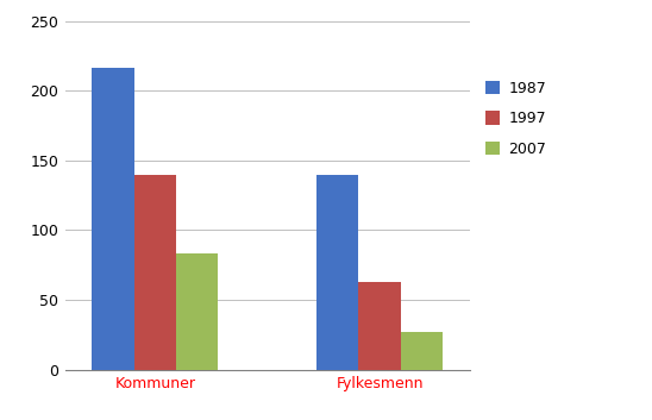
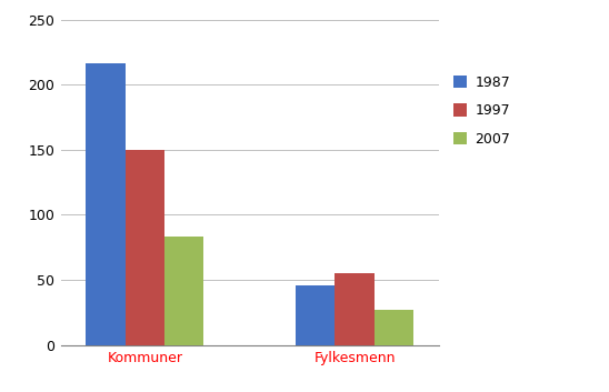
1997/Kommuner: 140 -> 150
1987/Fylkesmenn: 140 -> 46
1997/Fylkesmenn: 63 -> 55
